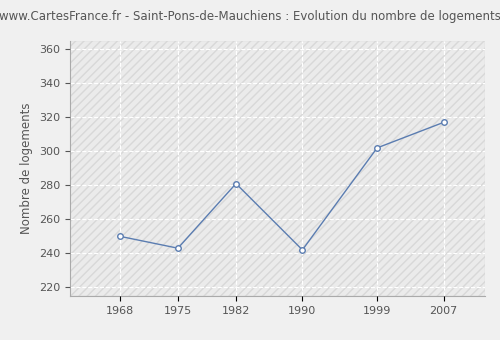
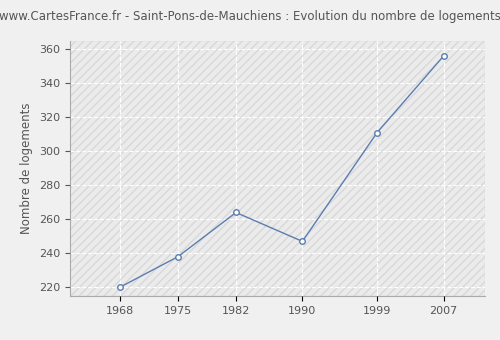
1968: 250 -> 220
1975: 243 -> 238
1982: 281 -> 264
1990: 242 -> 247
1999: 302 -> 311
2007: 317 -> 356
